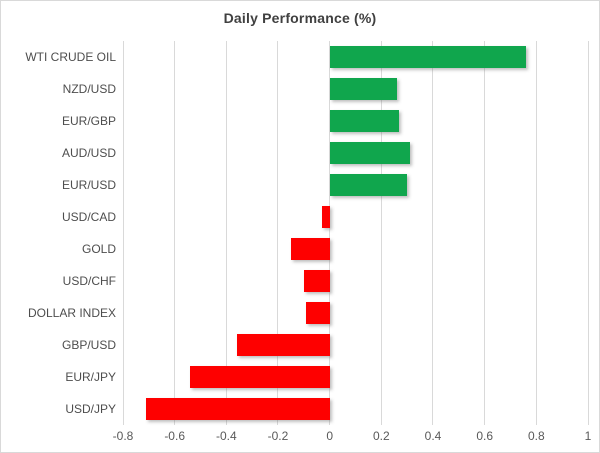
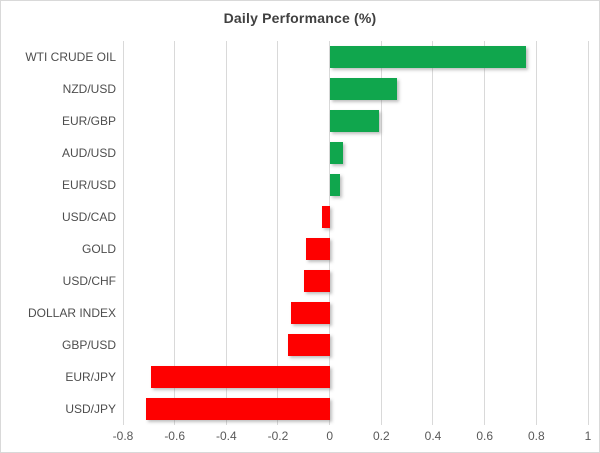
EUR/GBP: 0.27 -> 0.19
AUD/USD: 0.31 -> 0.05
EUR/USD: 0.30 -> 0.04
GOLD: -0.15 -> -0.09
DOLLAR INDEX: -0.09 -> -0.15
GBP/USD: -0.36 -> -0.16
EUR/JPY: -0.54 -> -0.69
